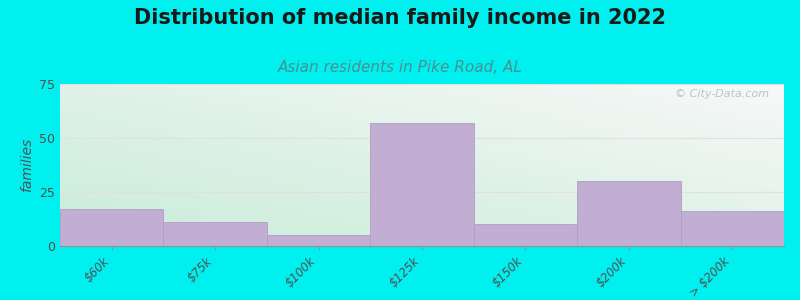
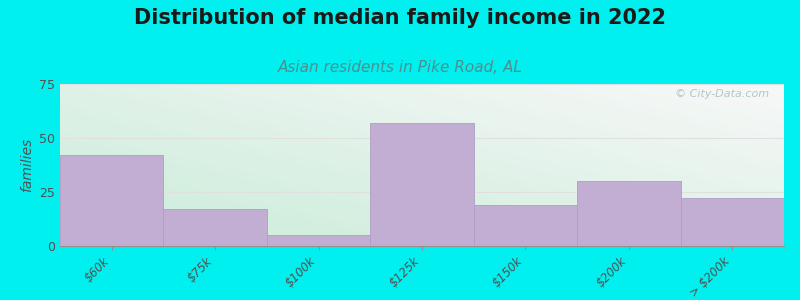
$60k: 17 -> 42
$75k: 11 -> 17
$150k: 10 -> 19
> $200k: 16 -> 22
